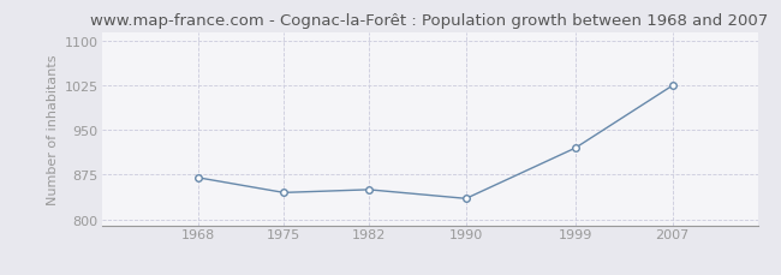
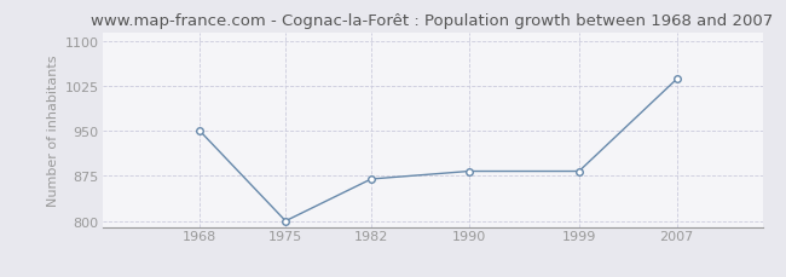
1968: 870 -> 950
1975: 845 -> 800
1982: 850 -> 870
1990: 835 -> 883
1999: 920 -> 883
2007: 1025 -> 1037
